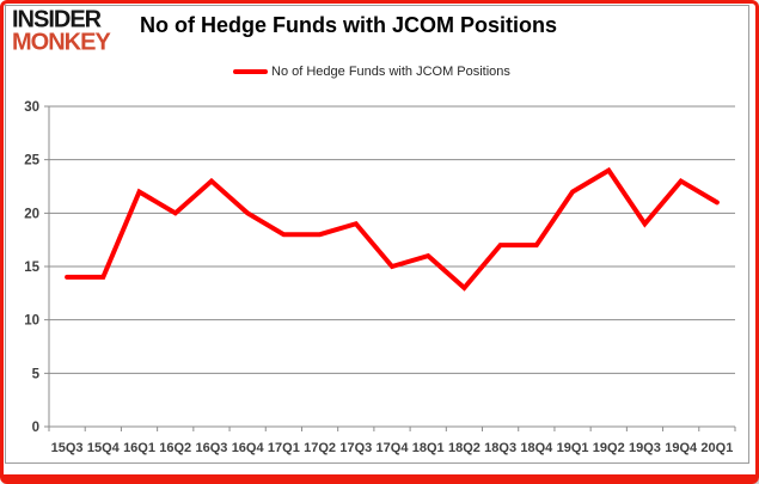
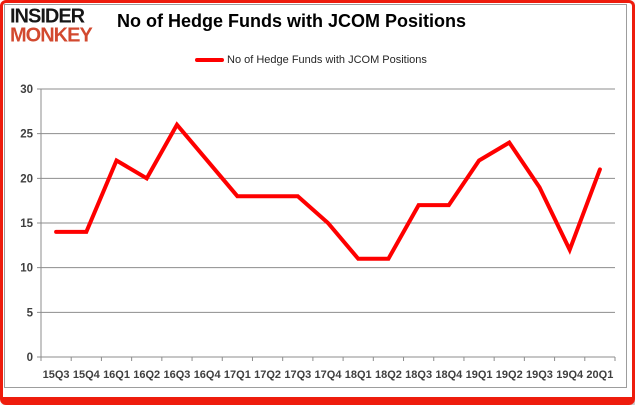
16Q3: 23 -> 26
16Q4: 20 -> 22
17Q3: 19 -> 18
18Q1: 16 -> 11
18Q2: 13 -> 11
19Q4: 23 -> 12
